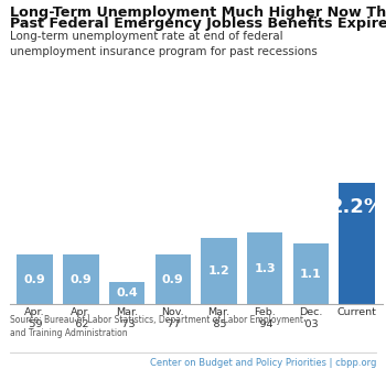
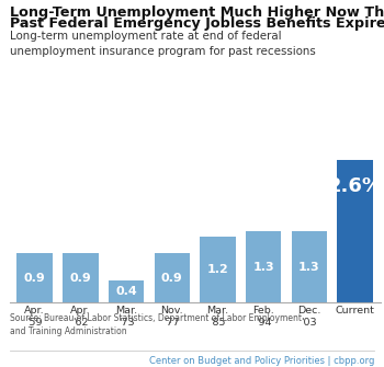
Dec. '03: 1.1 -> 1.3
Current: 2.2% -> 2.6%
